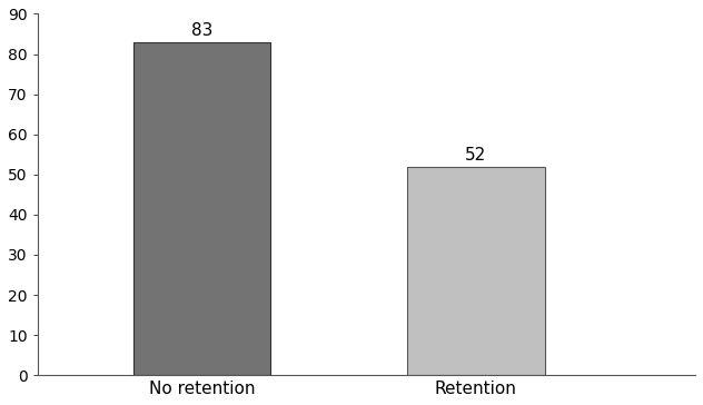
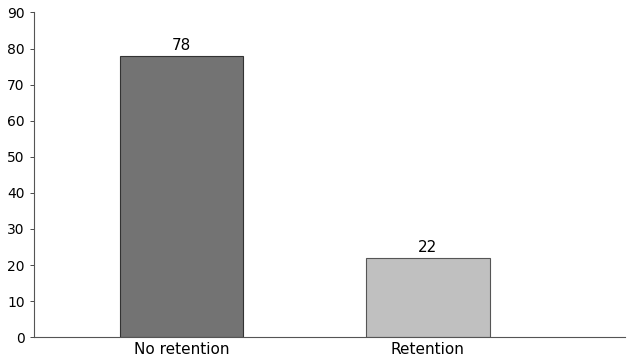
No retention: 83 -> 78
Retention: 52 -> 22
